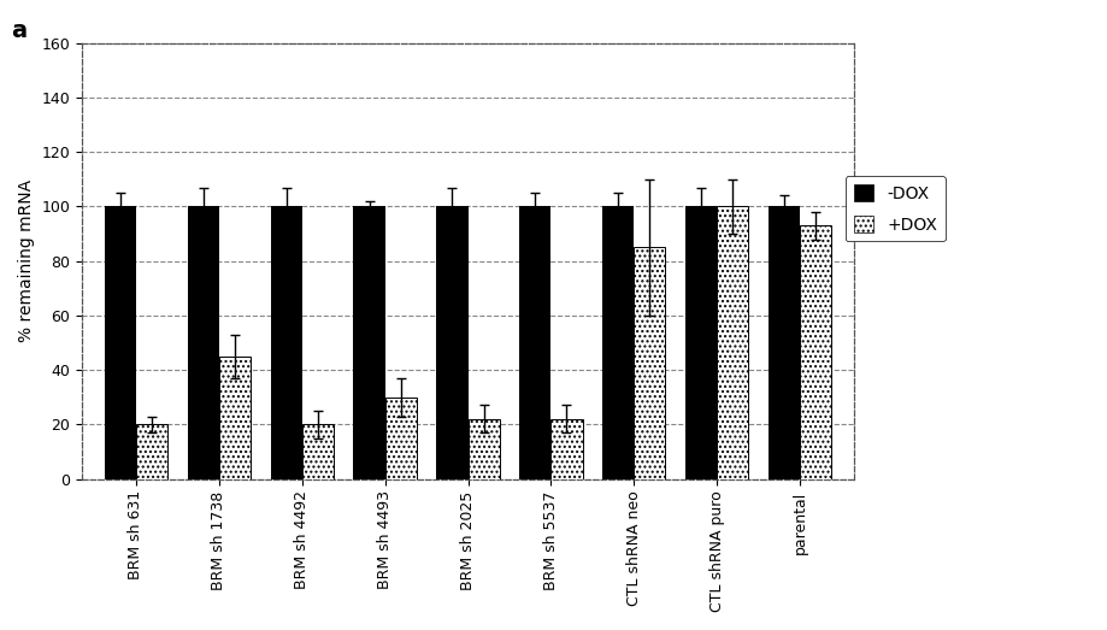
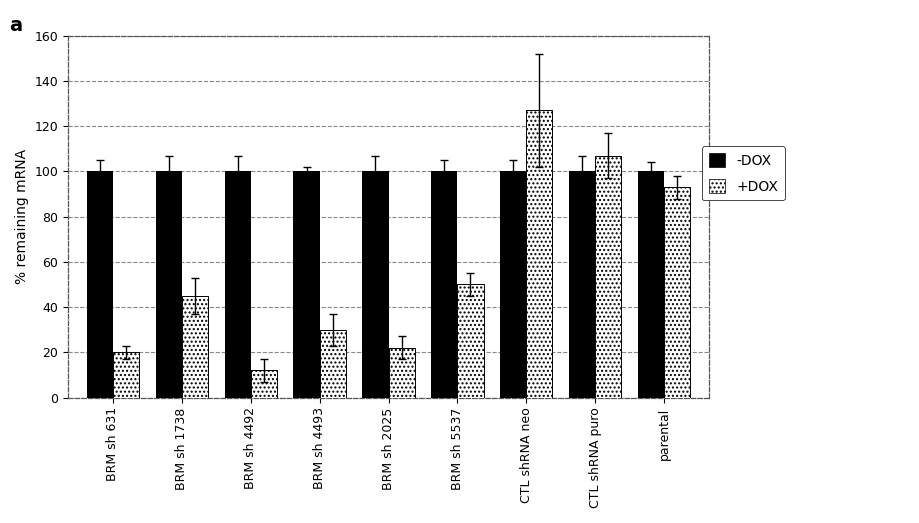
+DOX/BRM sh 4492: 20 -> 12
+DOX/BRM sh 5537: 22 -> 50
+DOX/CTL shRNA neo: 85 -> 127
+DOX/CTL shRNA puro: 100 -> 107
